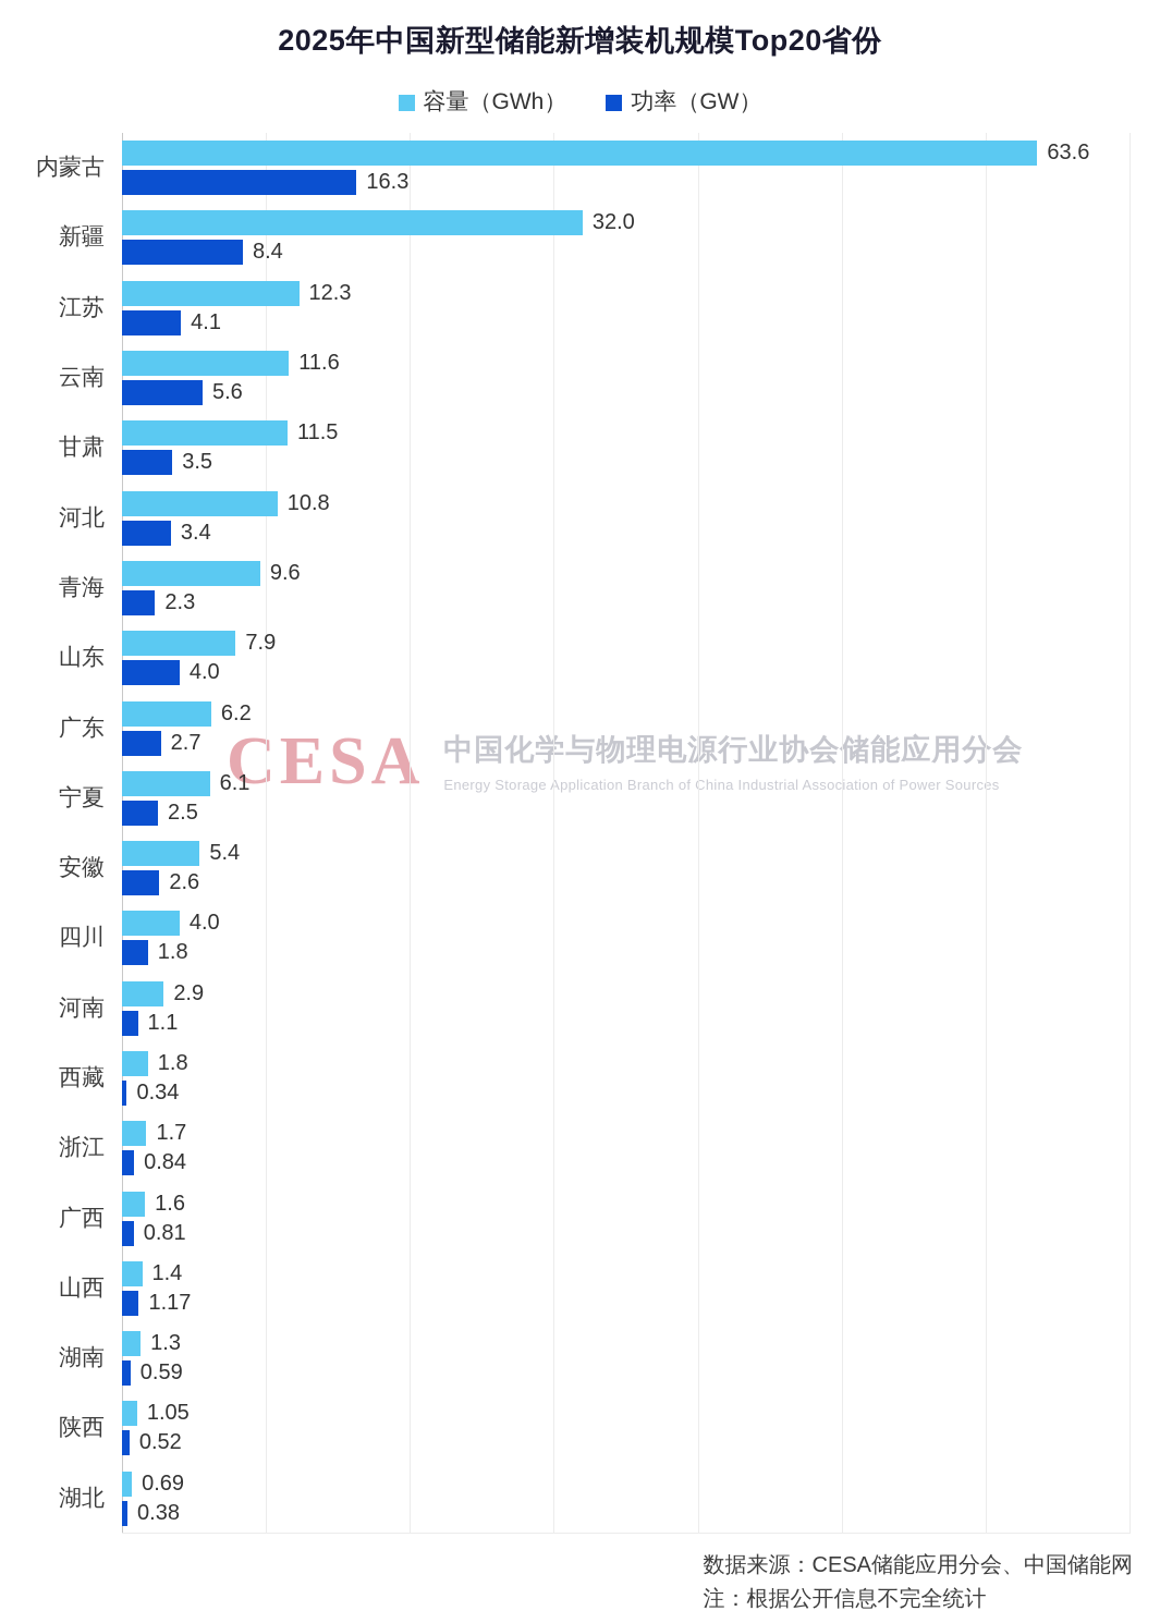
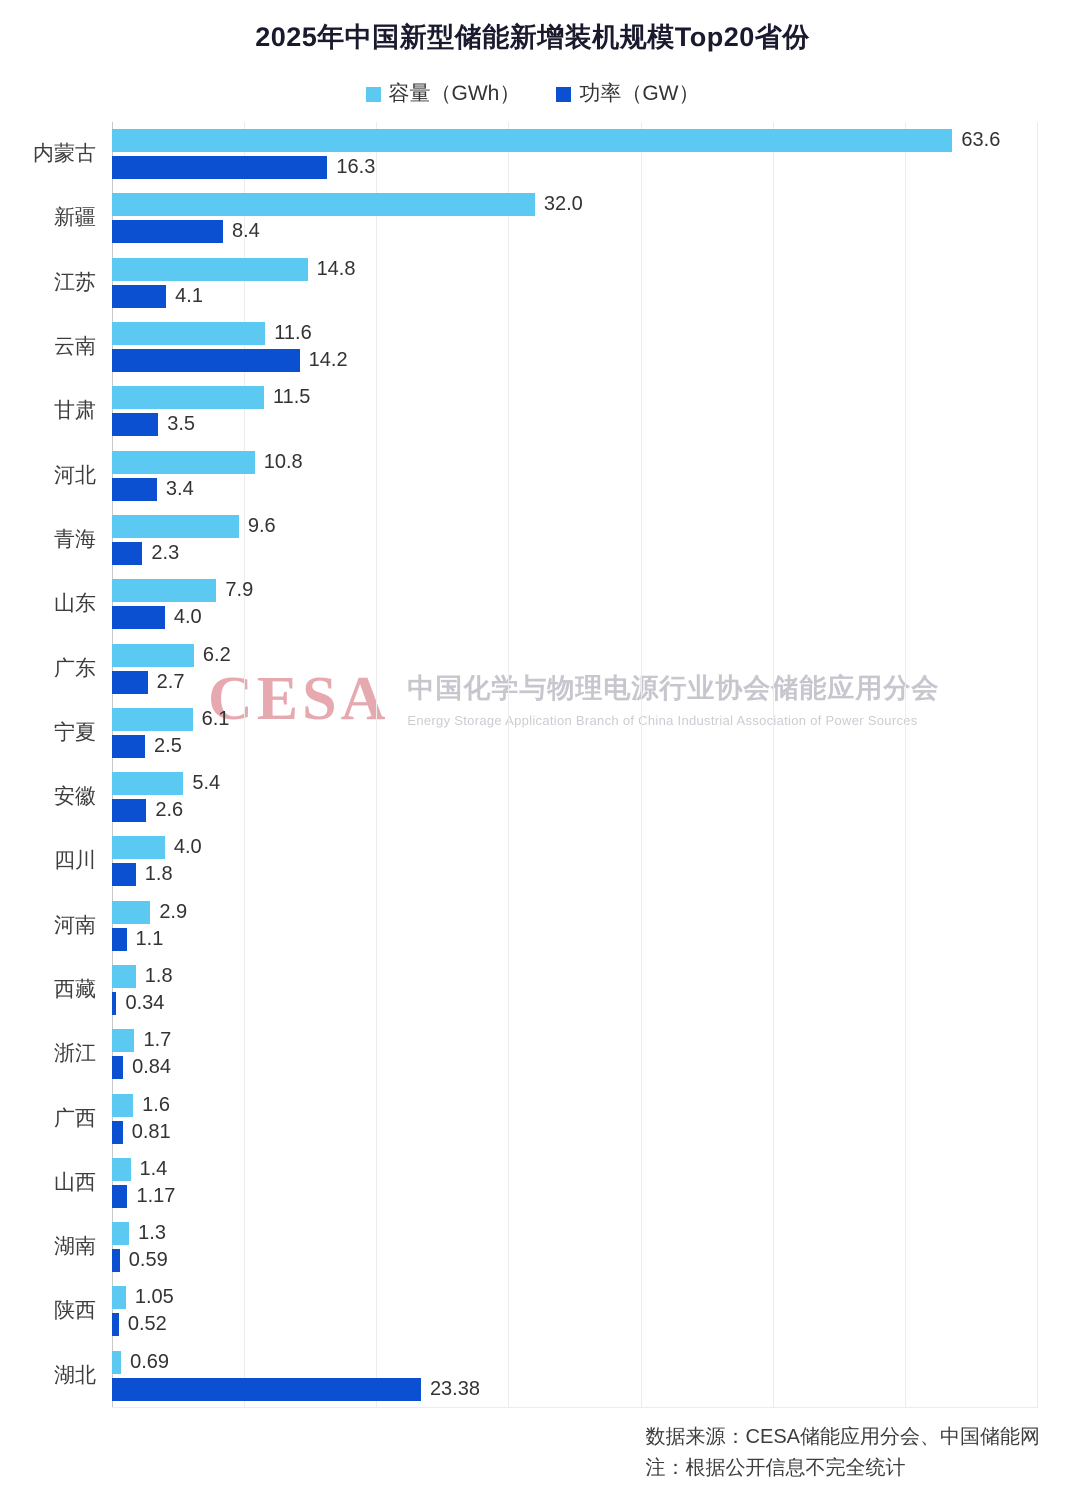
容量（GWh）/江苏: 12.3 -> 14.8
功率（GW）/云南: 5.6 -> 14.2
功率（GW）/湖北: 0.38 -> 23.38
